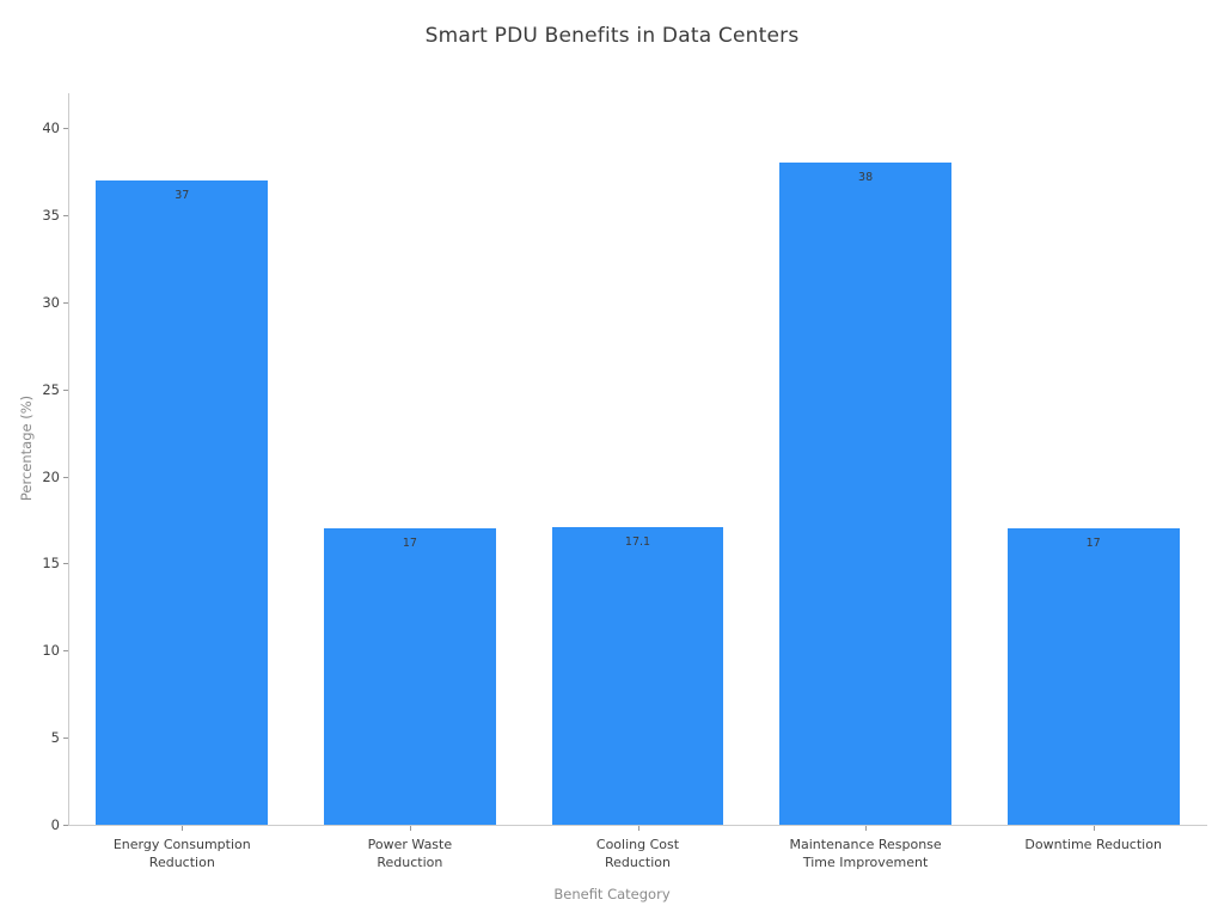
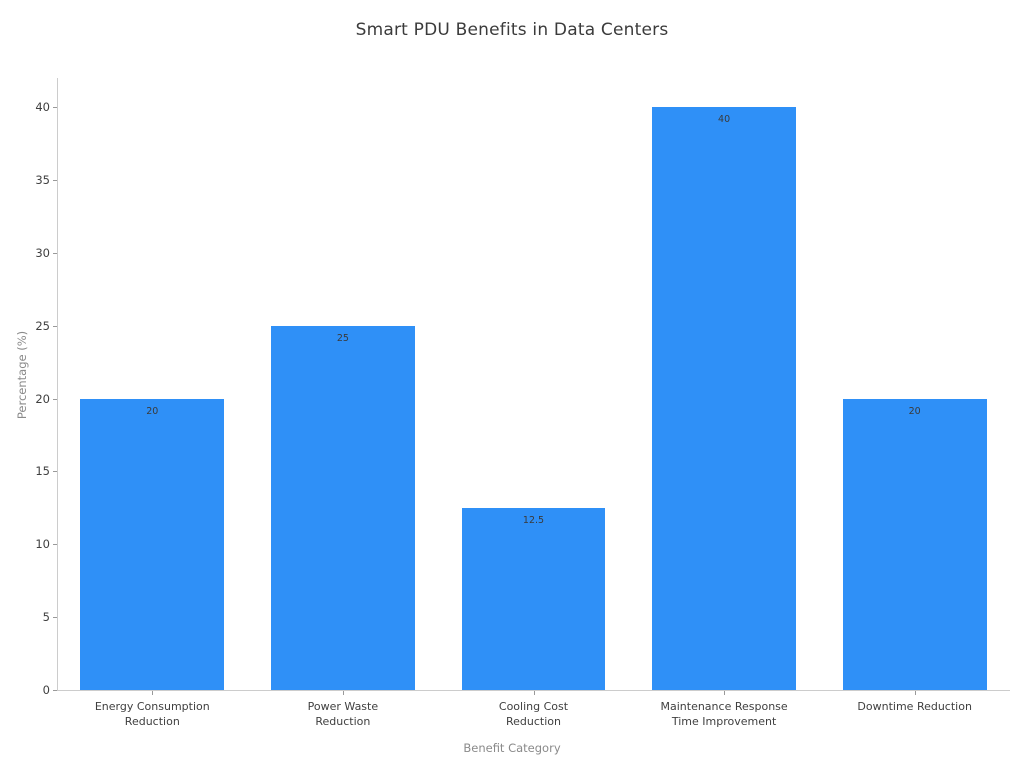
Energy Consumption Reduction: 37 -> 20
Power Waste Reduction: 17 -> 25
Cooling Cost Reduction: 17.1 -> 12.5
Maintenance Response Time Improvement: 38 -> 40
Downtime Reduction: 17 -> 20
